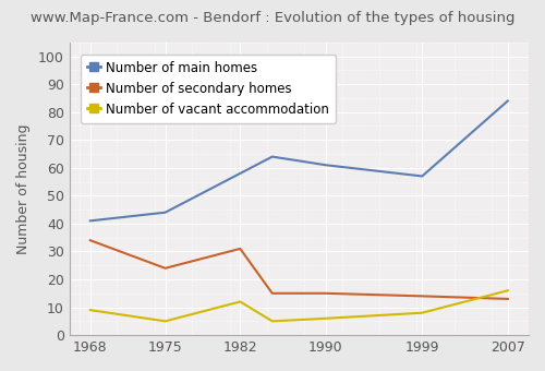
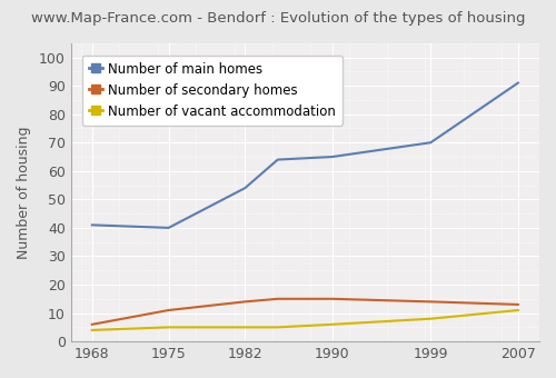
Number of secondary homes/1968: 34 -> 6
Number of vacant accommodation/1968: 9 -> 4
Number of main homes/1975: 44 -> 40
Number of secondary homes/1975: 24 -> 11
Number of main homes/1982: 58 -> 54
Number of secondary homes/1982: 31 -> 14
Number of vacant accommodation/1982: 12 -> 5
Number of main homes/1990: 61 -> 65
Number of main homes/1999: 57 -> 70
Number of main homes/2007: 84 -> 91
Number of vacant accommodation/2007: 16 -> 11
